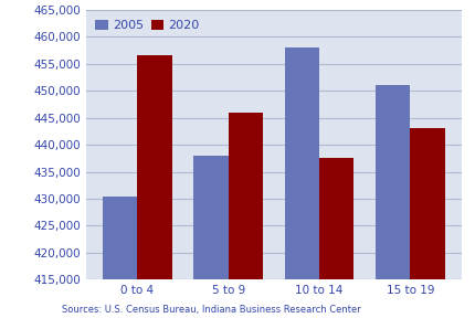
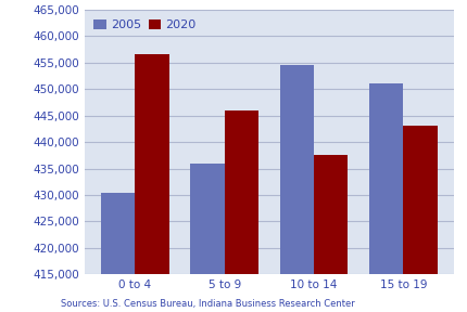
2005/5 to 9: 438,000 -> 436,000
2005/10 to 14: 458,000 -> 454,500
